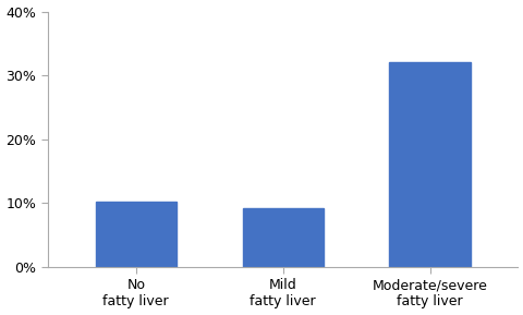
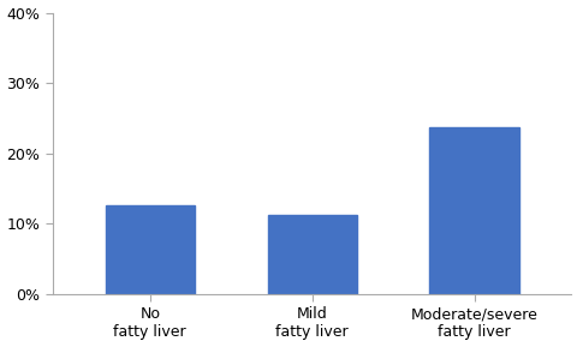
No fatty liver: 10.3% -> 12.6%
Mild fatty liver: 9.2% -> 11.2%
Moderate/severe fatty liver: 32.0% -> 23.8%
